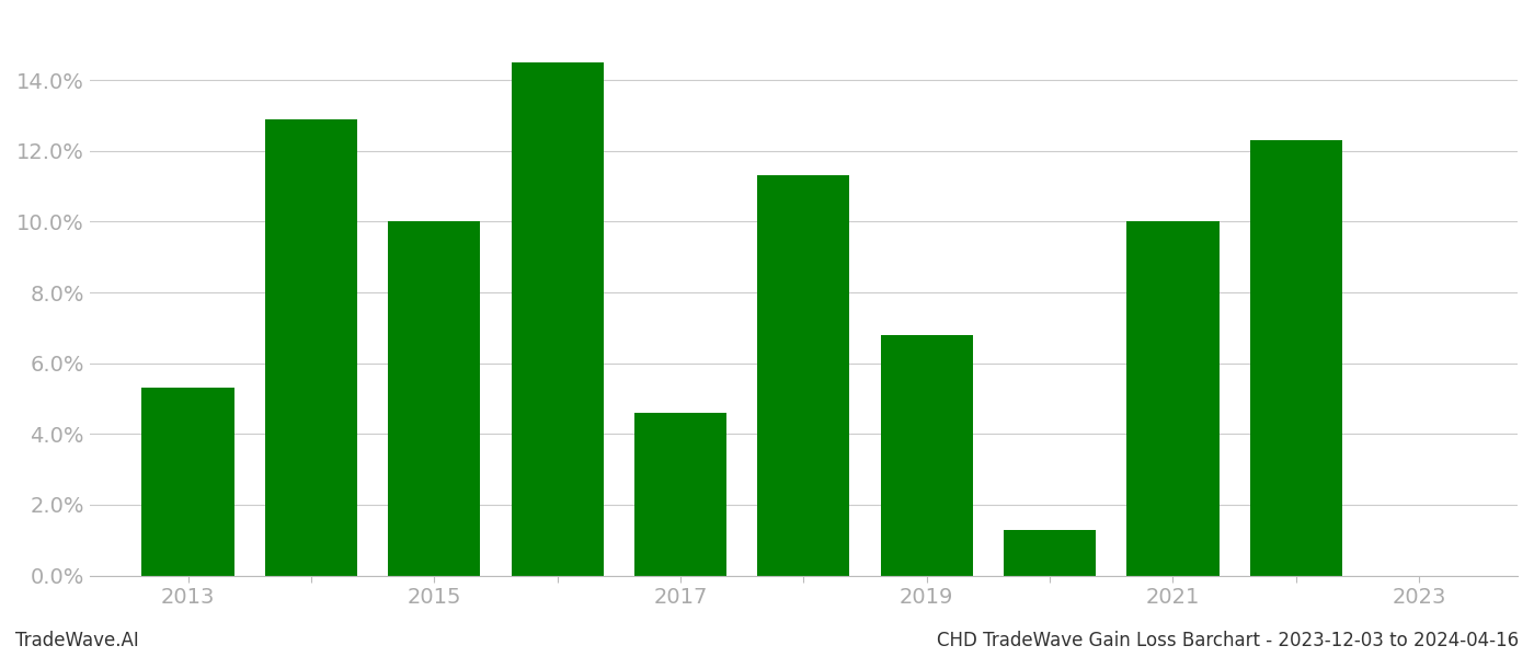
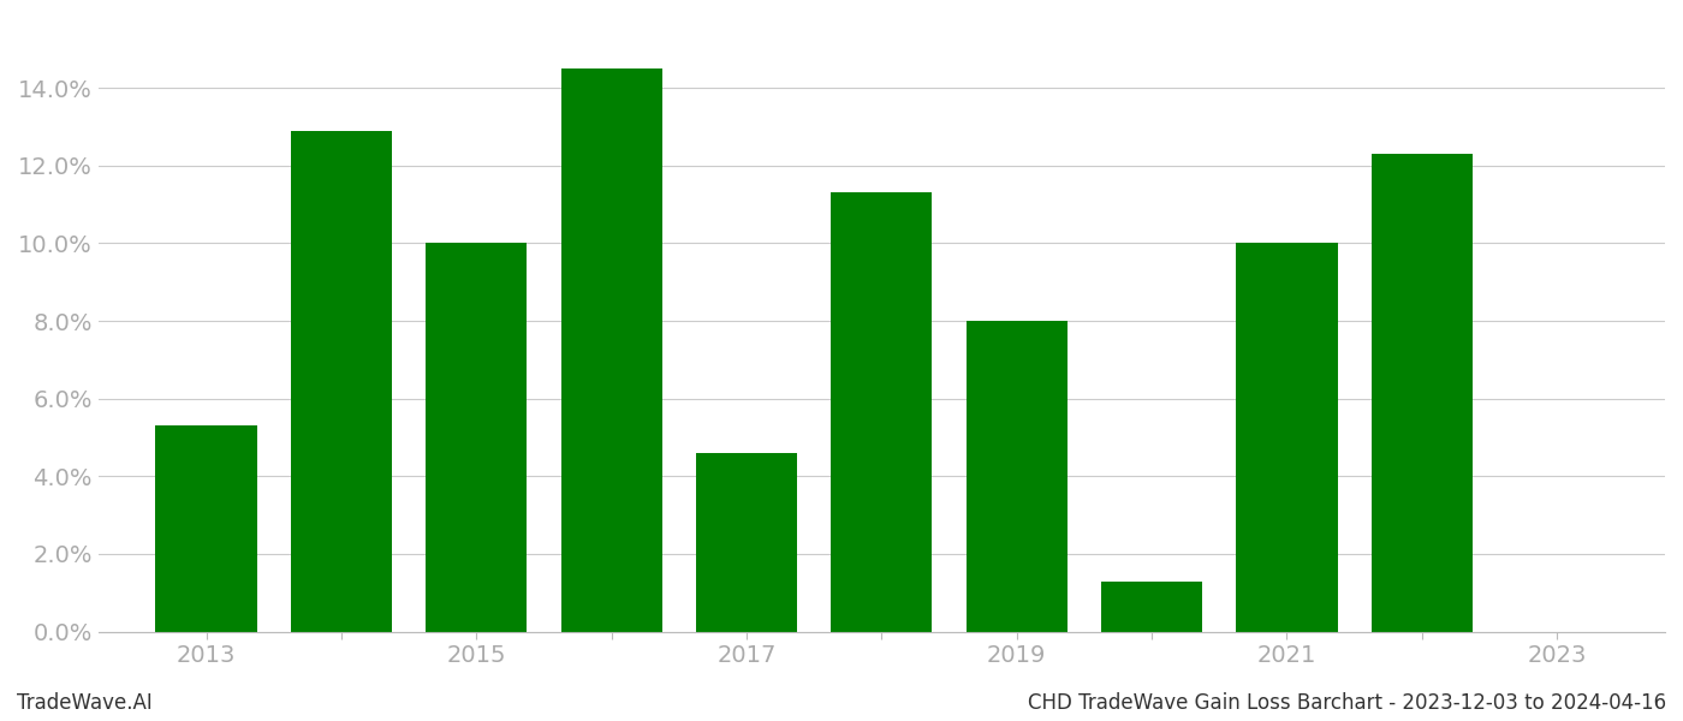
2019: 6.8% -> 8.0%
